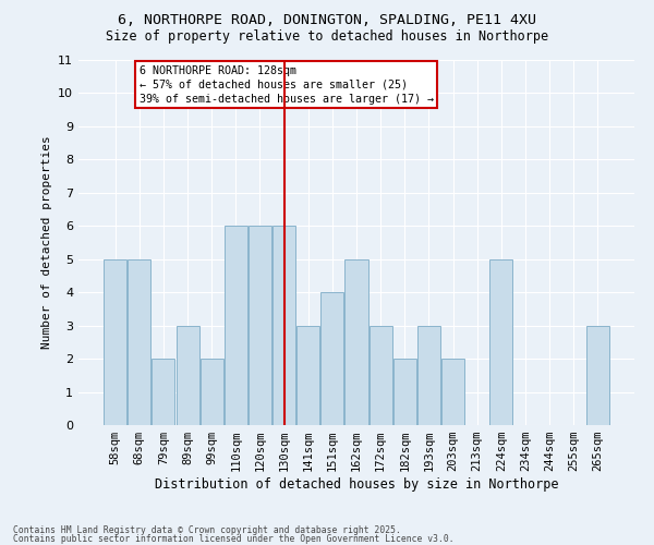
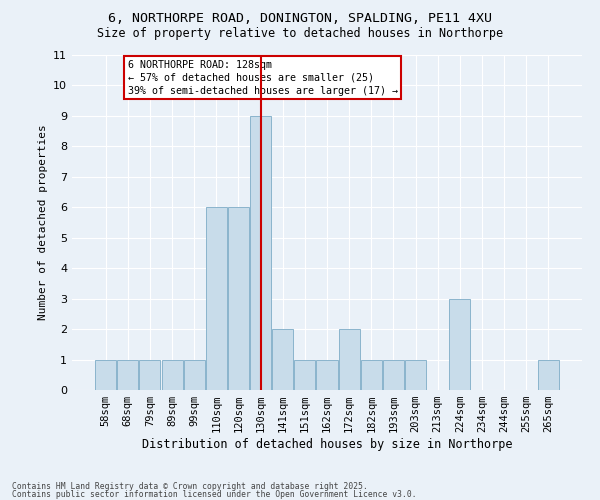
58sqm: 5 -> 1
68sqm: 5 -> 1
79sqm: 2 -> 1
89sqm: 3 -> 1
99sqm: 2 -> 1
130sqm: 6 -> 9
141sqm: 3 -> 2
151sqm: 4 -> 1
162sqm: 5 -> 1
172sqm: 3 -> 2
182sqm: 2 -> 1
193sqm: 3 -> 1
203sqm: 2 -> 1
224sqm: 5 -> 3
265sqm: 3 -> 1
